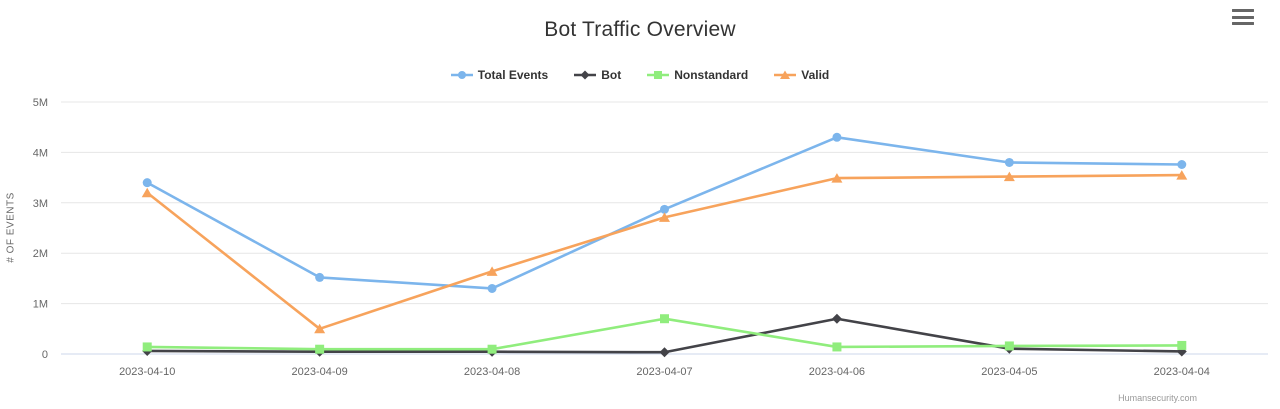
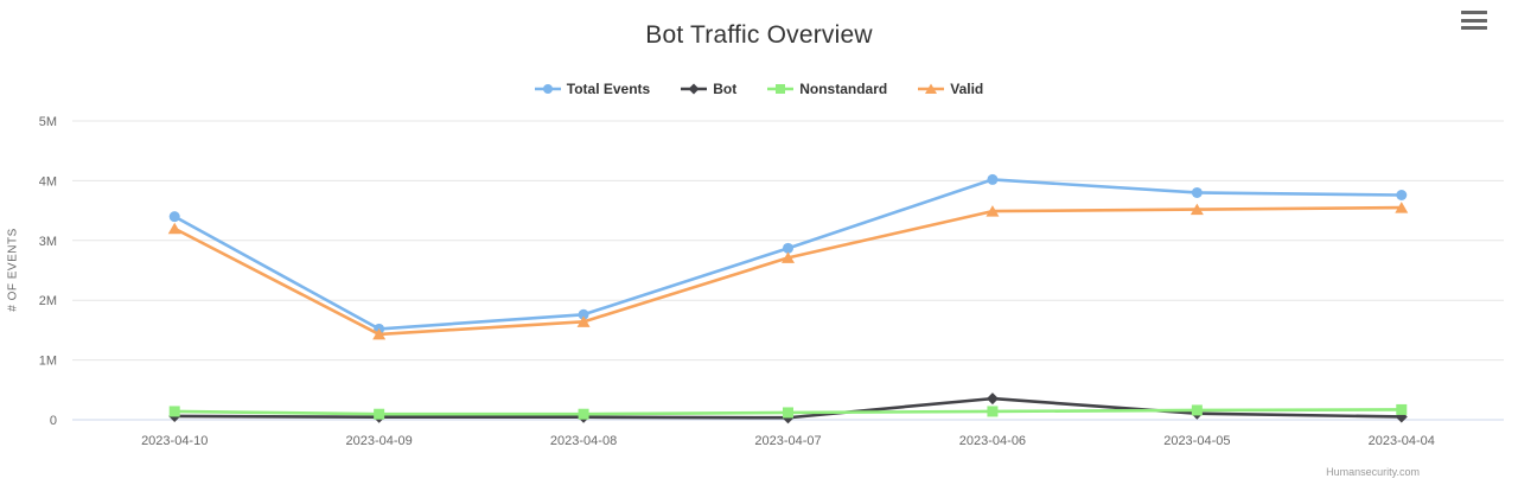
Valid/2023-04-09: 0.5M -> 1.4M
Total Events/2023-04-08: 1.3M -> 1.8M
Nonstandard/2023-04-07: 0.7M -> 0.1M
Total Events/2023-04-06: 4.3M -> 4.0M
Bot/2023-04-06: 0.7M -> 0.4M
